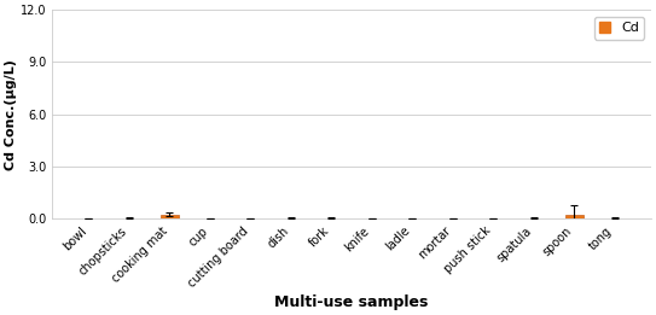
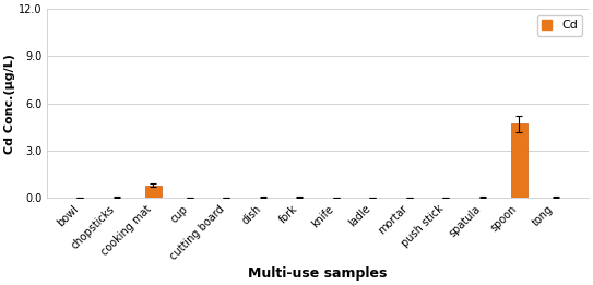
cooking mat: 0.2 -> 0.8
spoon: 0.2 -> 4.7
